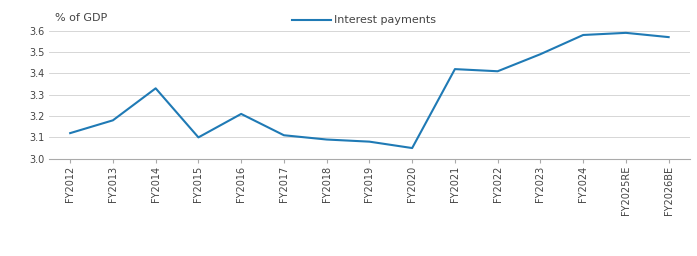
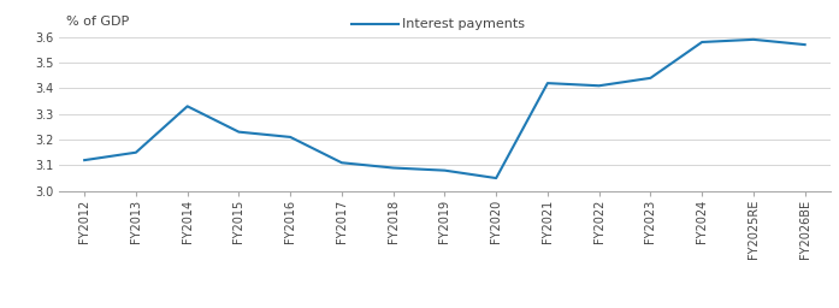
FY2013: 3.18 -> 3.15
FY2015: 3.10 -> 3.23
FY2023: 3.49 -> 3.44
